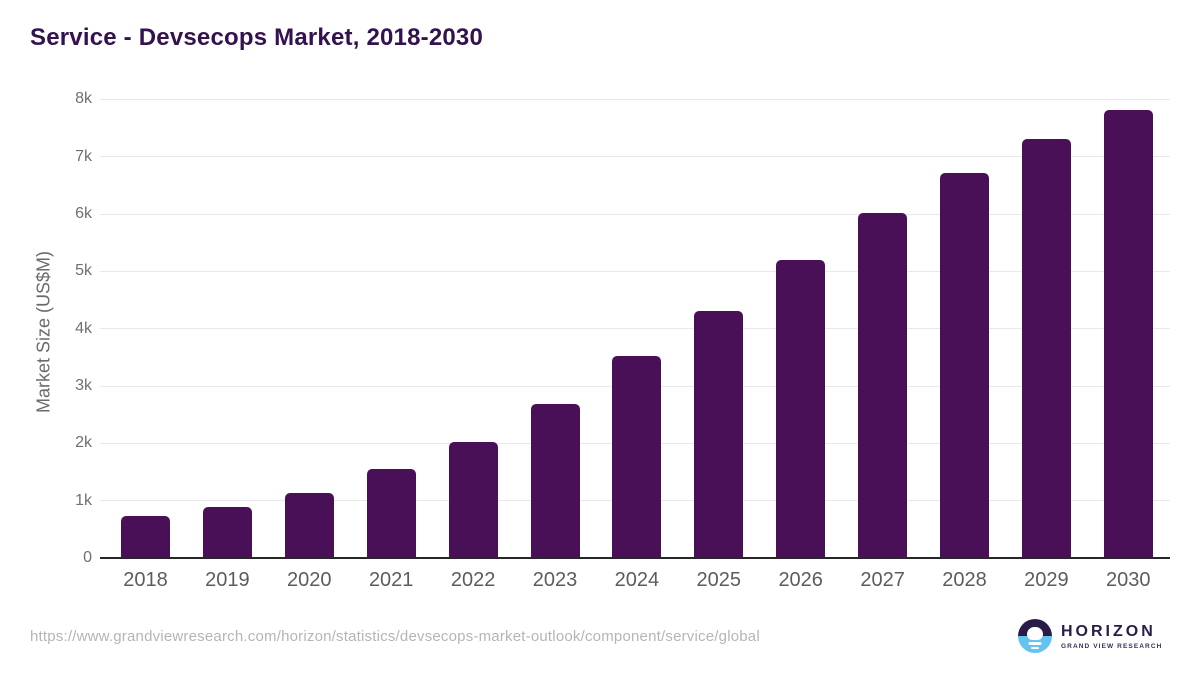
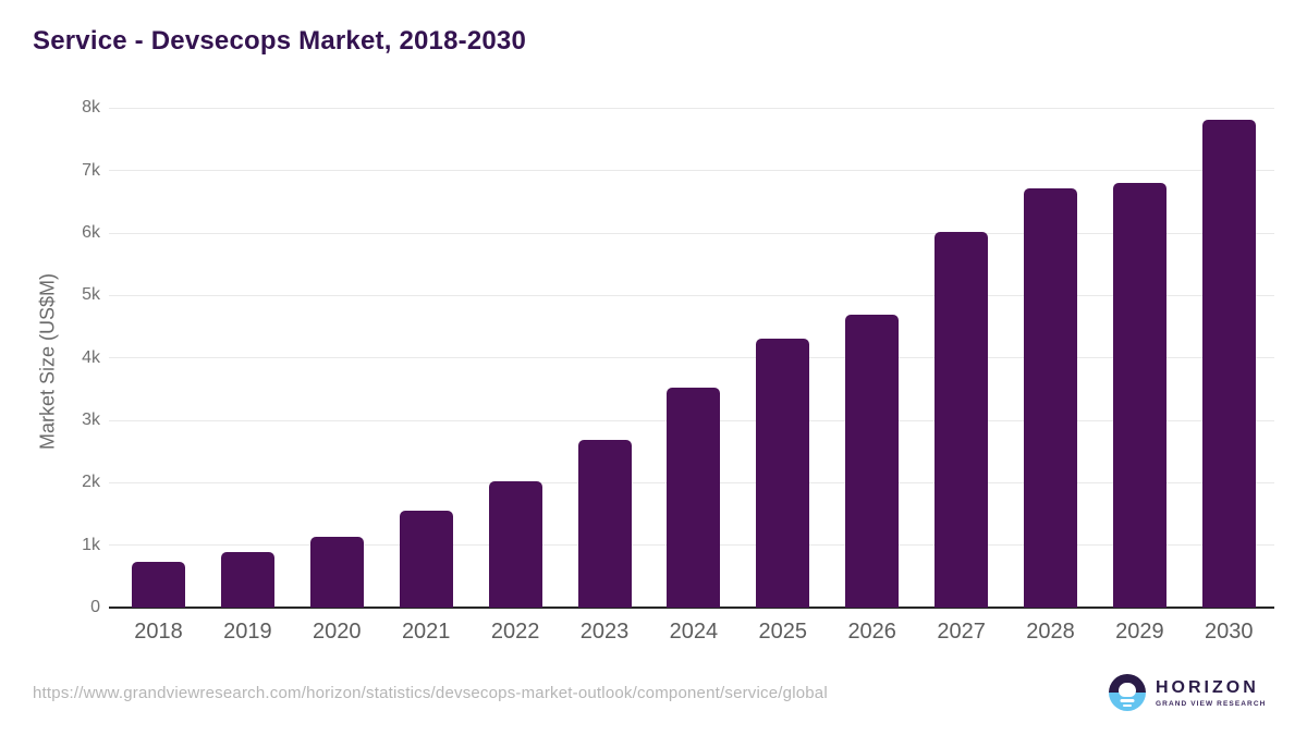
2026: 5.2k -> 4.7k
2029: 7.3k -> 6.8k
